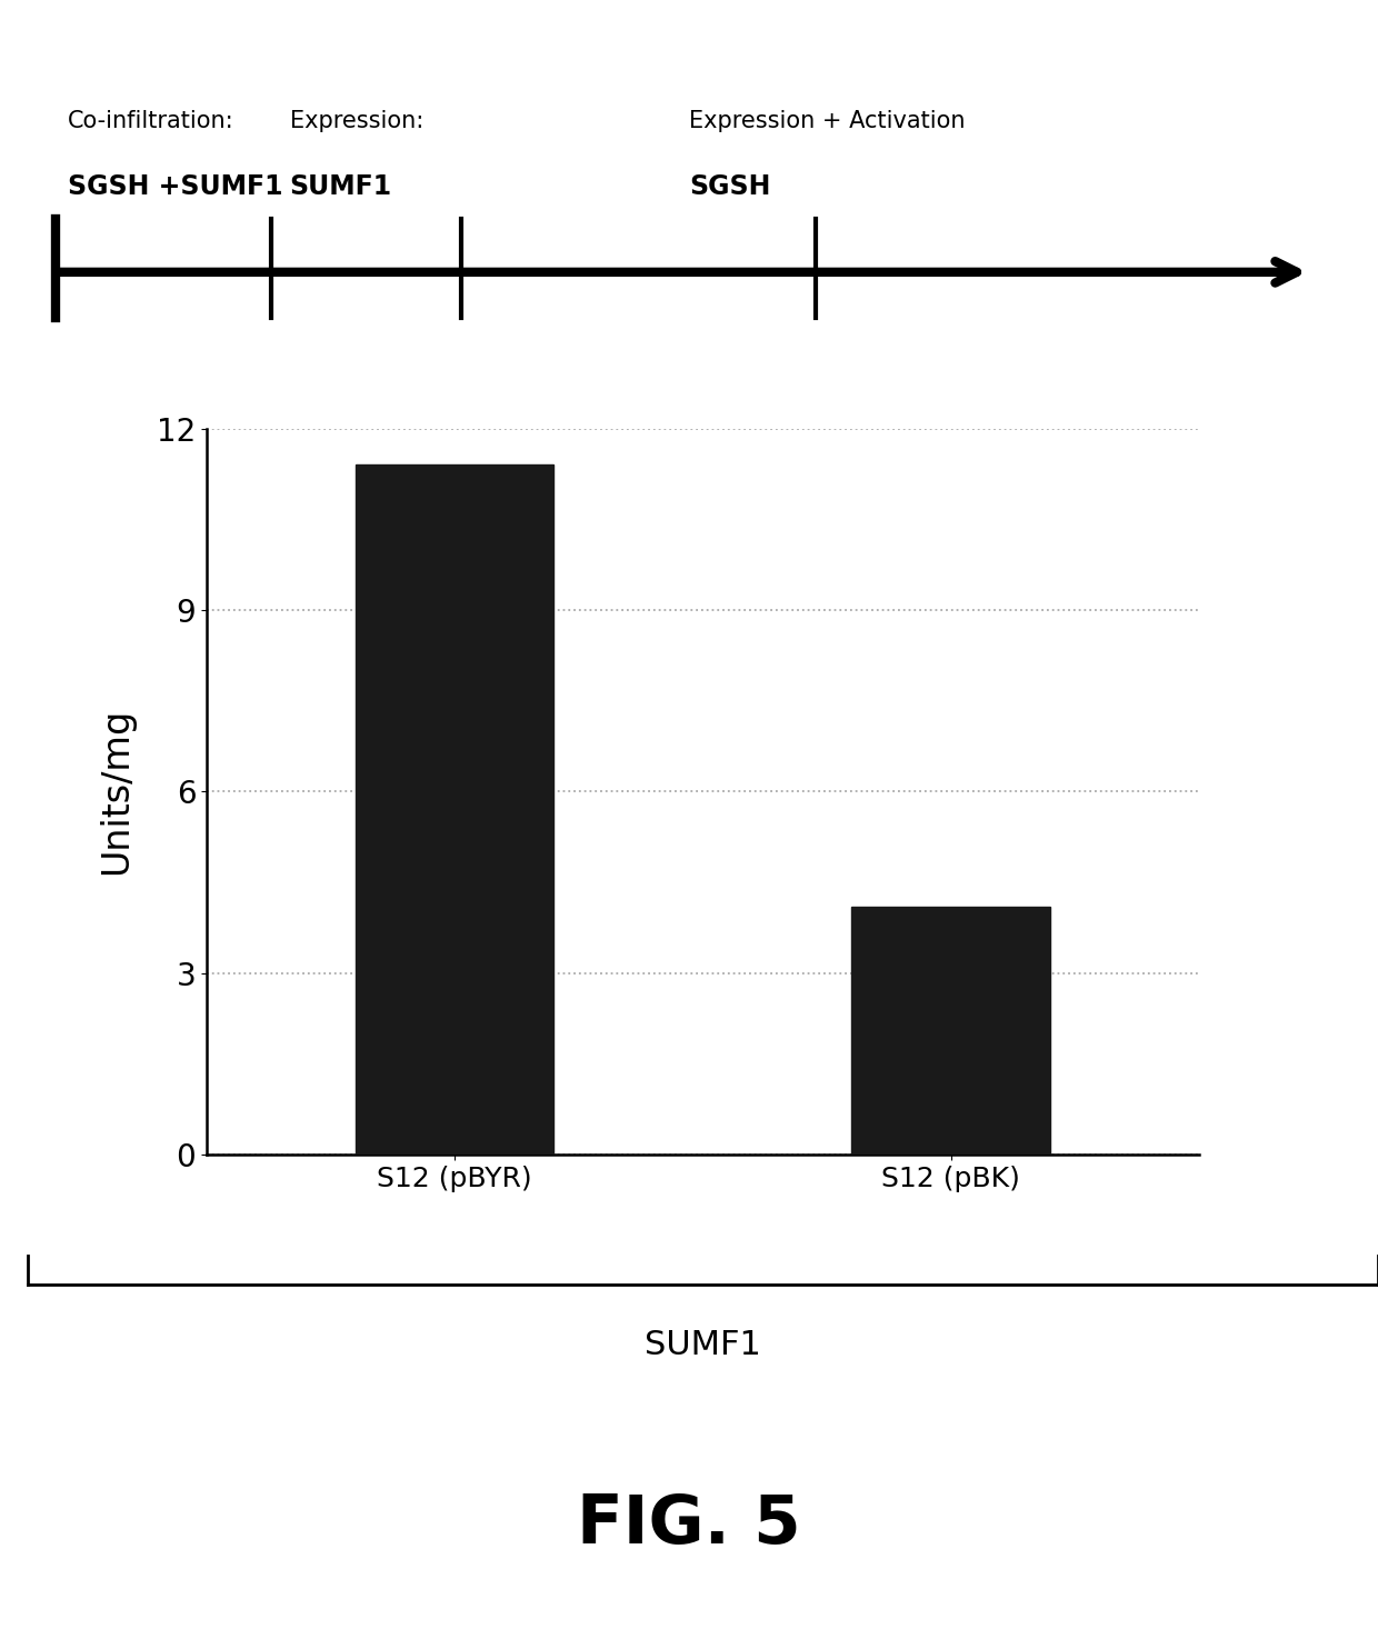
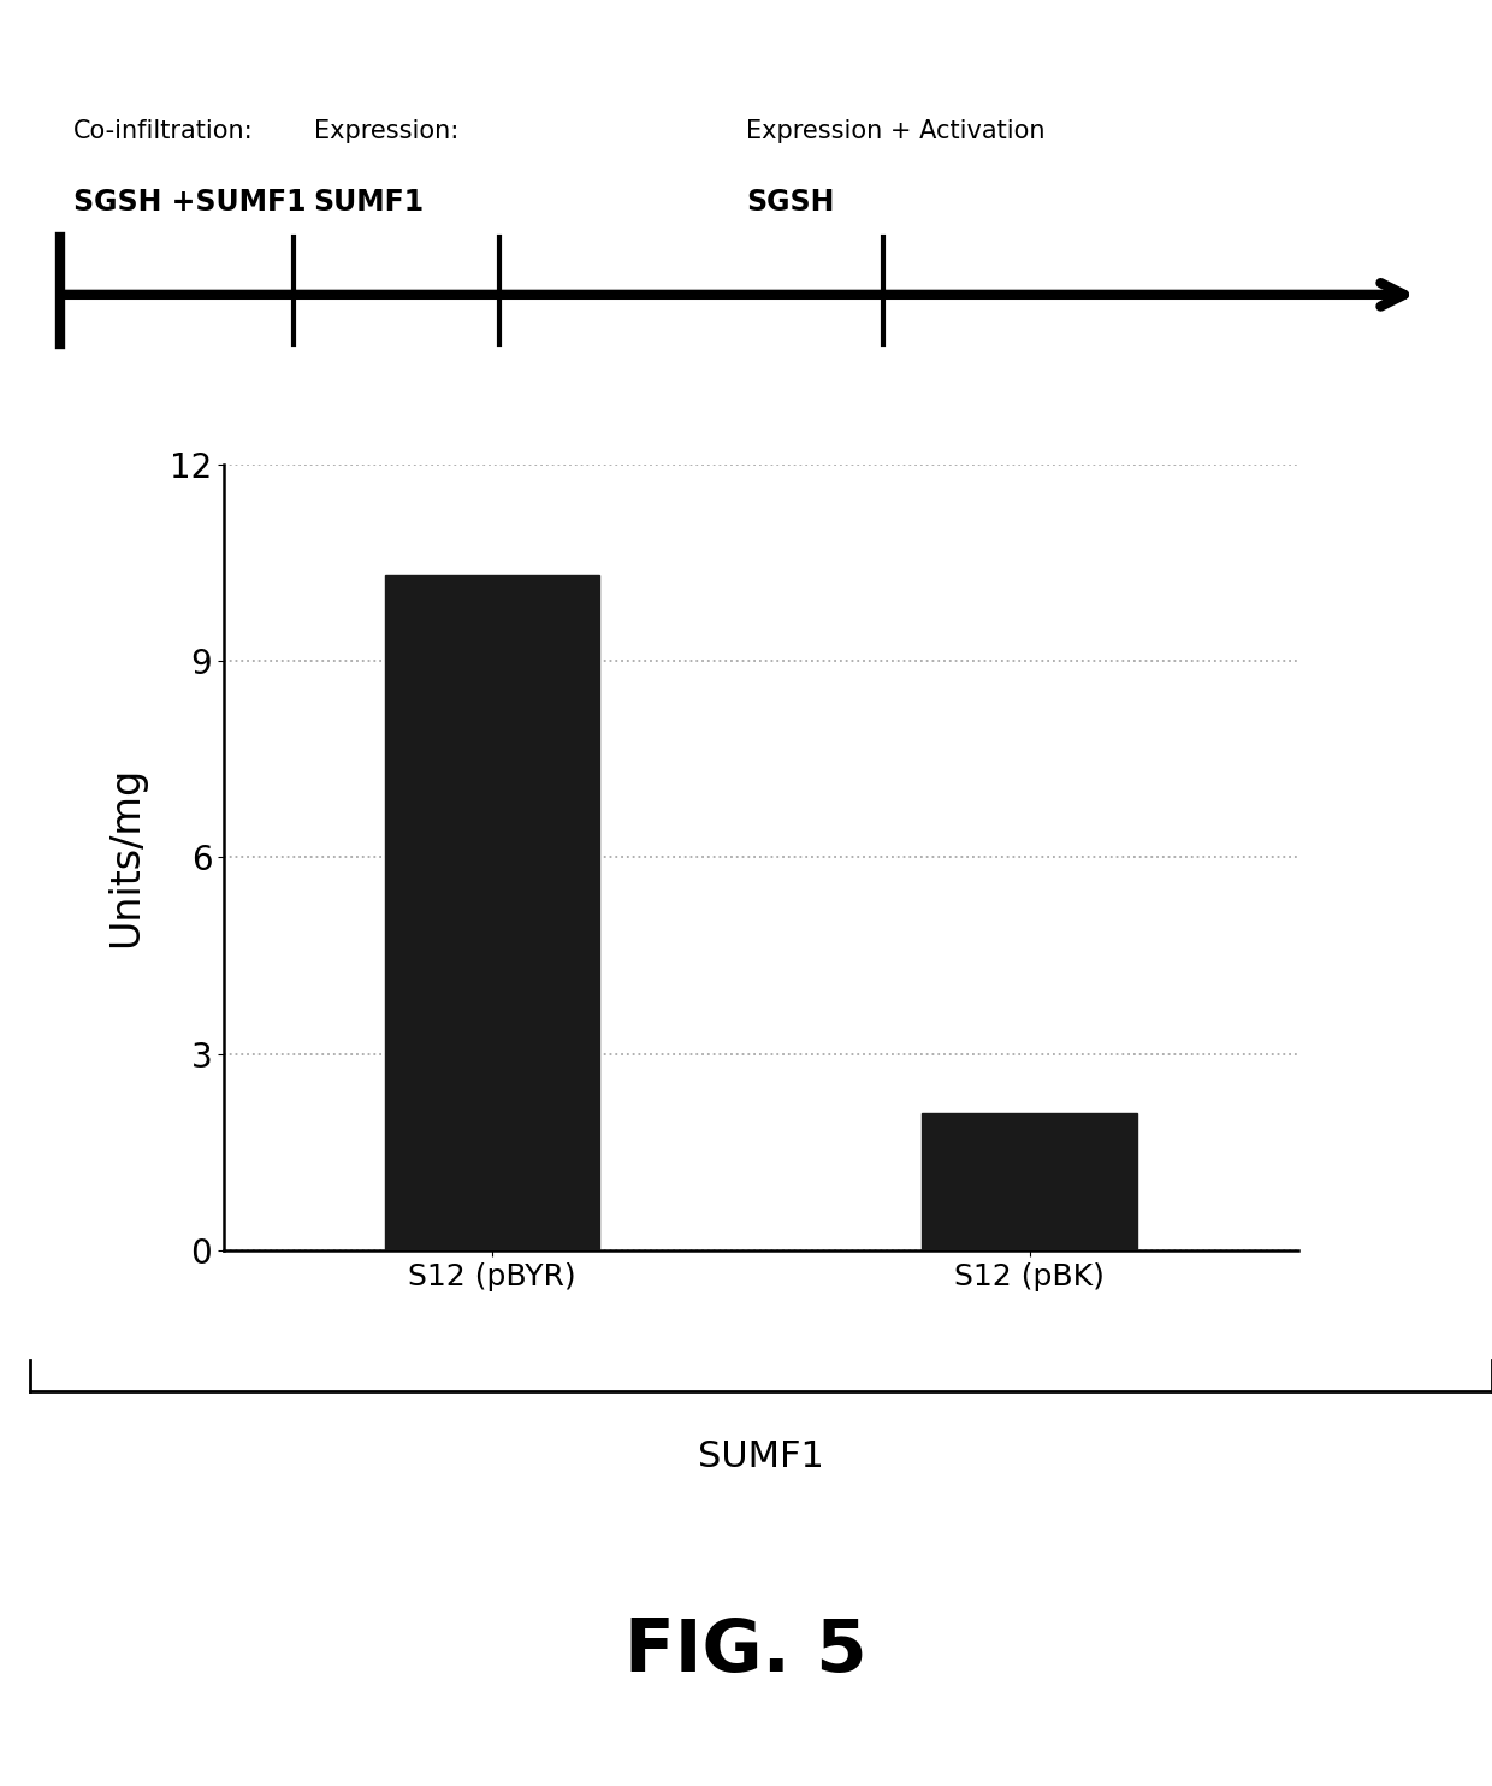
S12 (pBYR): 11.4 -> 10.3
S12 (pBK): 4.1 -> 2.1
